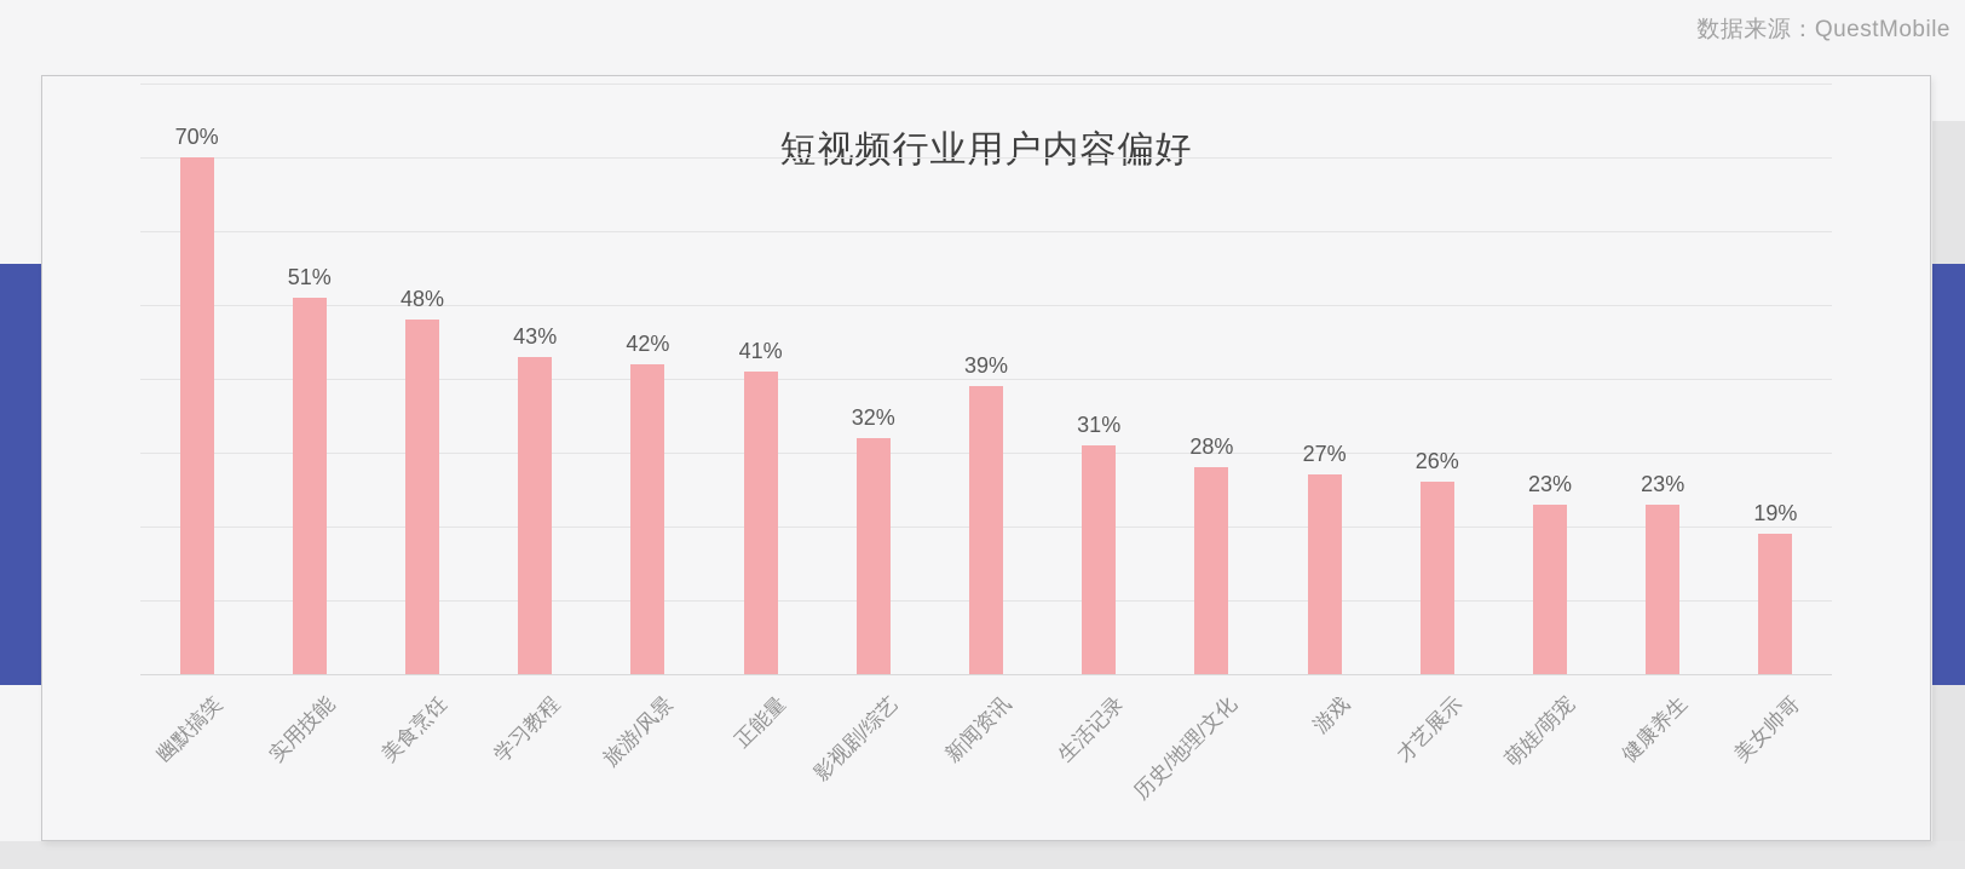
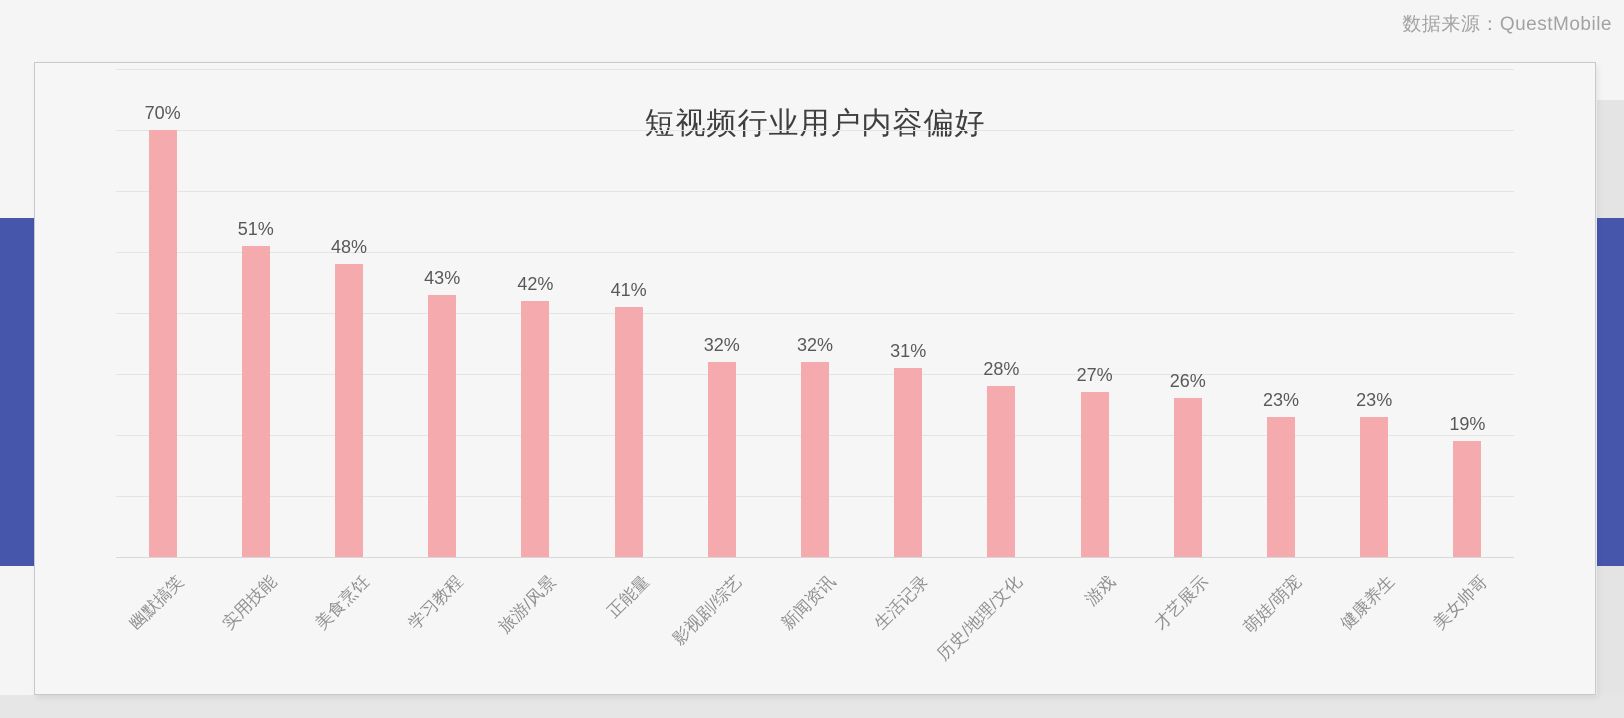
新闻资讯: 39% -> 32%
